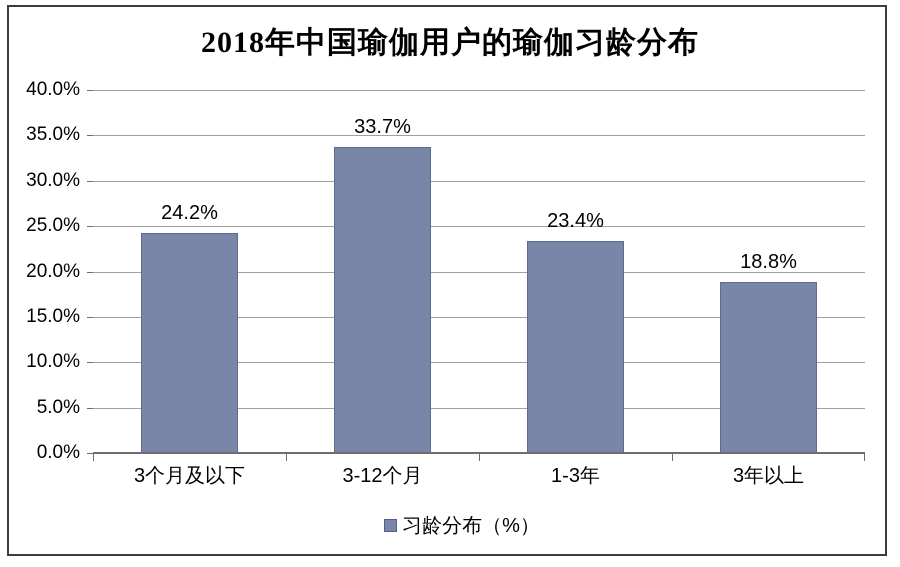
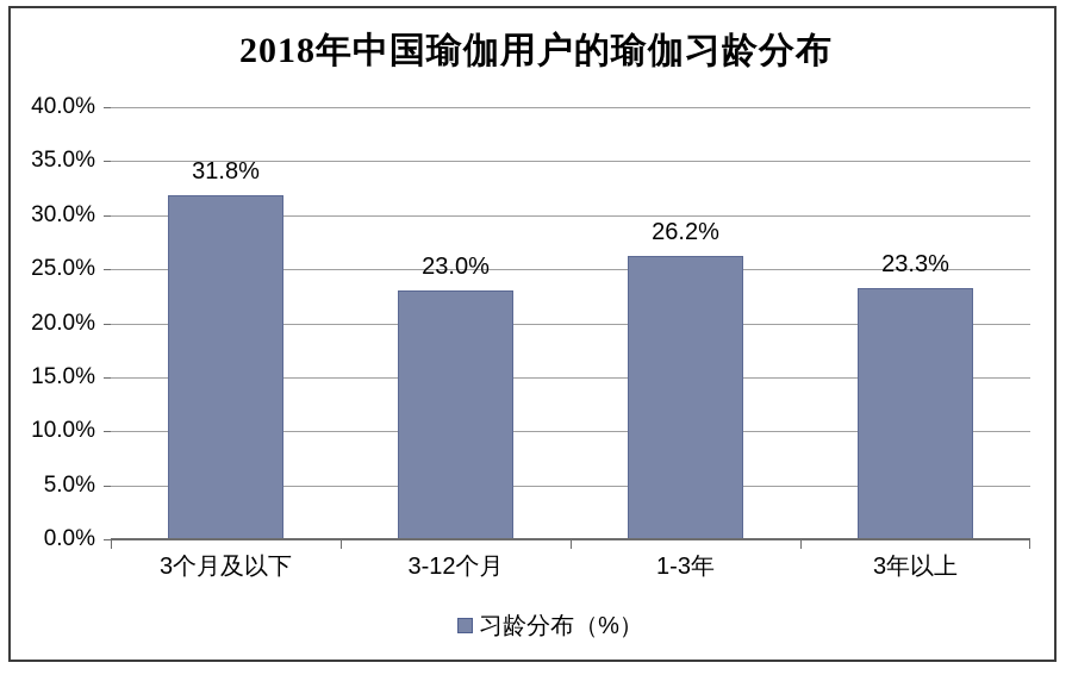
3个月及以下: 24.2% -> 31.8%
3-12个月: 33.7% -> 23.0%
1-3年: 23.4% -> 26.2%
3年以上: 18.8% -> 23.3%
